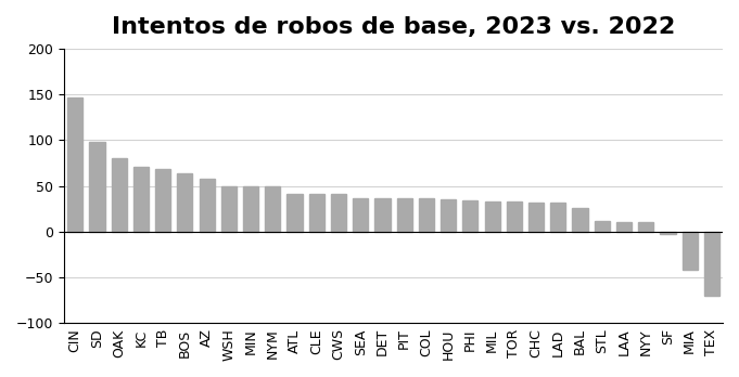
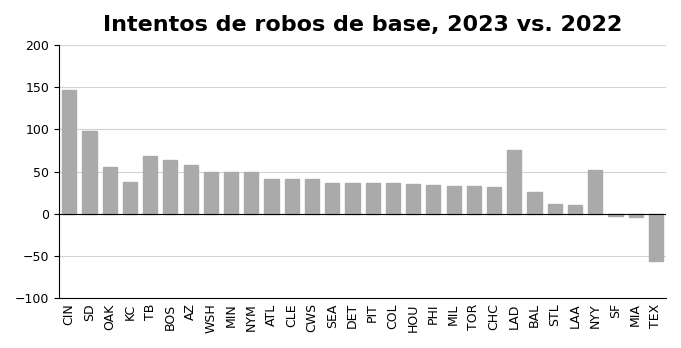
OAK: 80 -> 56
KC: 71 -> 38
LAD: 32 -> 76
NYY: 10 -> 52
MIA: -42 -> -4
TEX: -70 -> -56
